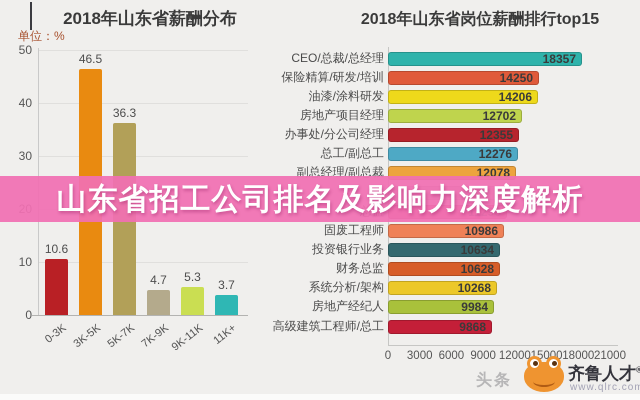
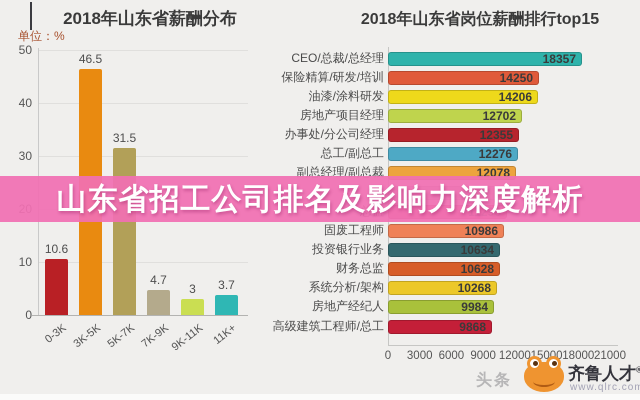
2018年山东省薪酬分布/5K-7K: 36.3 -> 31.5
2018年山东省薪酬分布/9K-11K: 5.3 -> 3
